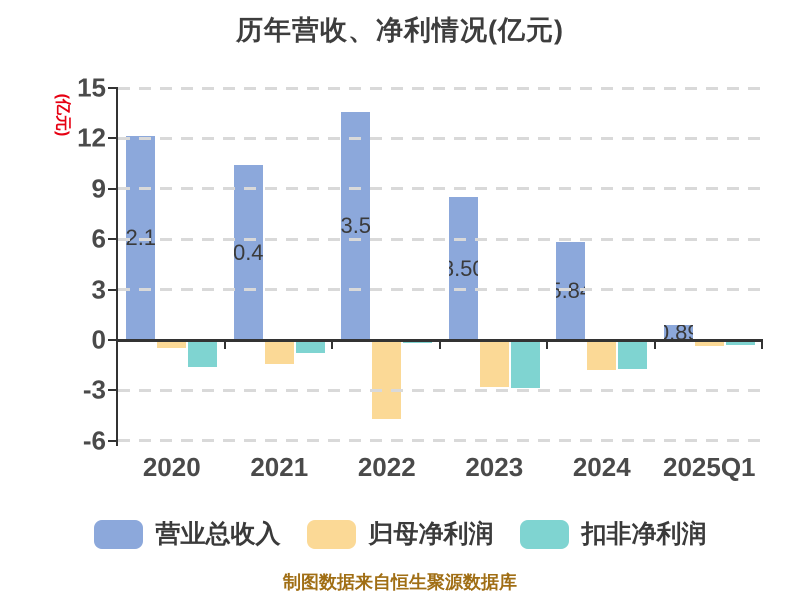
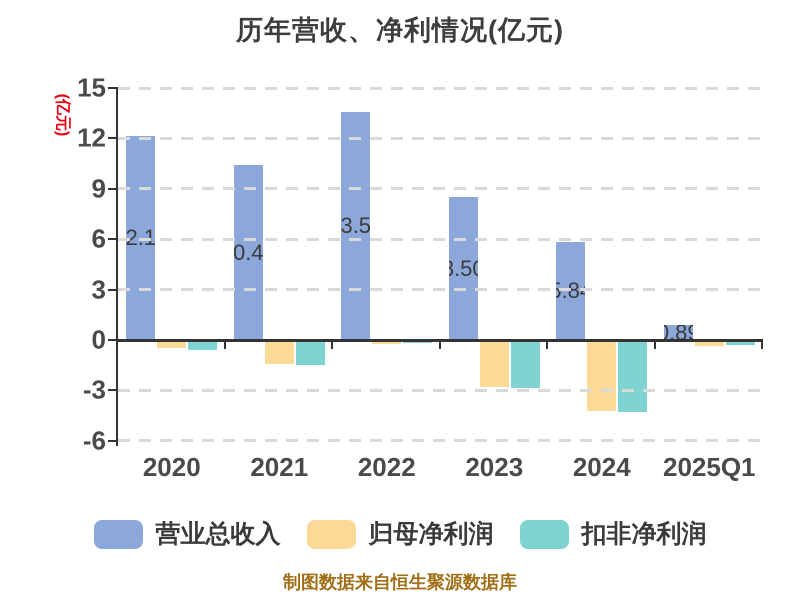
扣非净利润/2020: -1.6 -> -0.6
扣非净利润/2021: -0.8 -> -1.5
归母净利润/2022: -4.7 -> -0.2
归母净利润/2024: -1.8 -> -4.2
扣非净利润/2024: -1.7 -> -4.3
